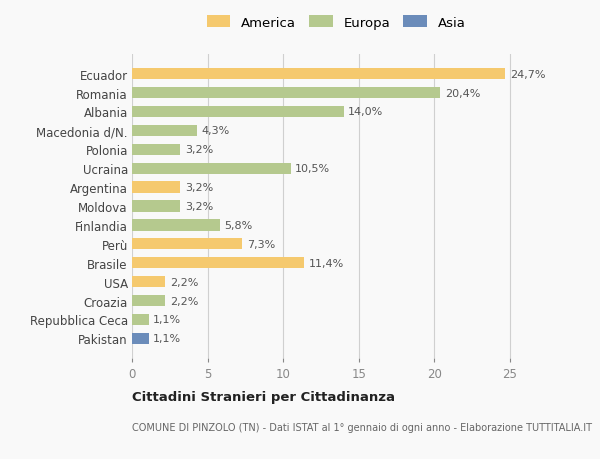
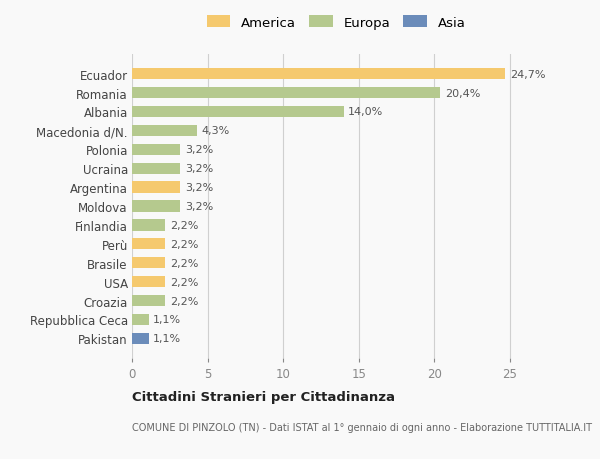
Ucraina: 10,5% -> 3,2%
Finlandia: 5,8% -> 2,2%
Perù: 7,3% -> 2,2%
Brasile: 11,4% -> 2,2%
